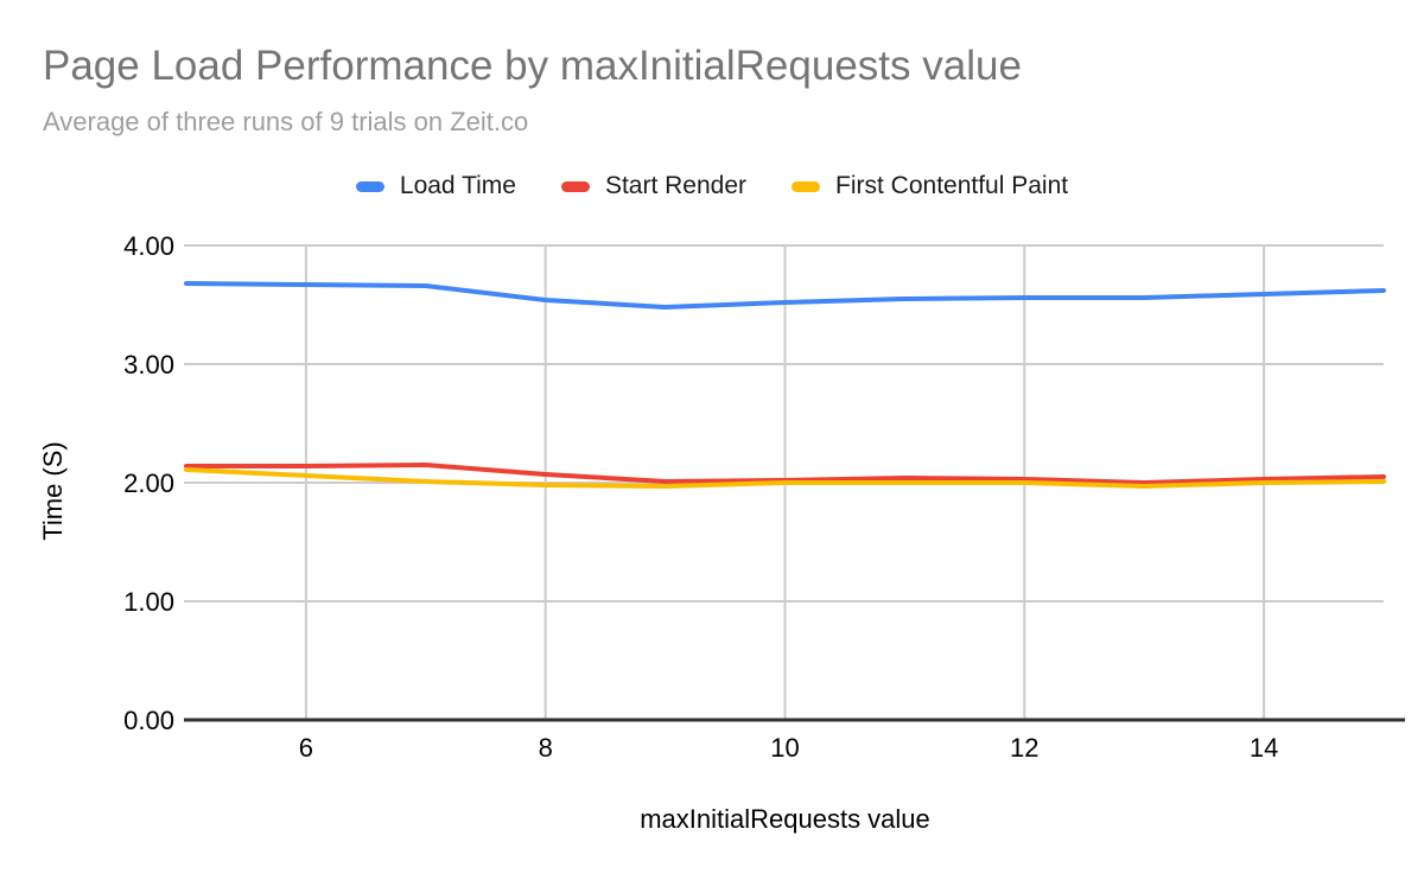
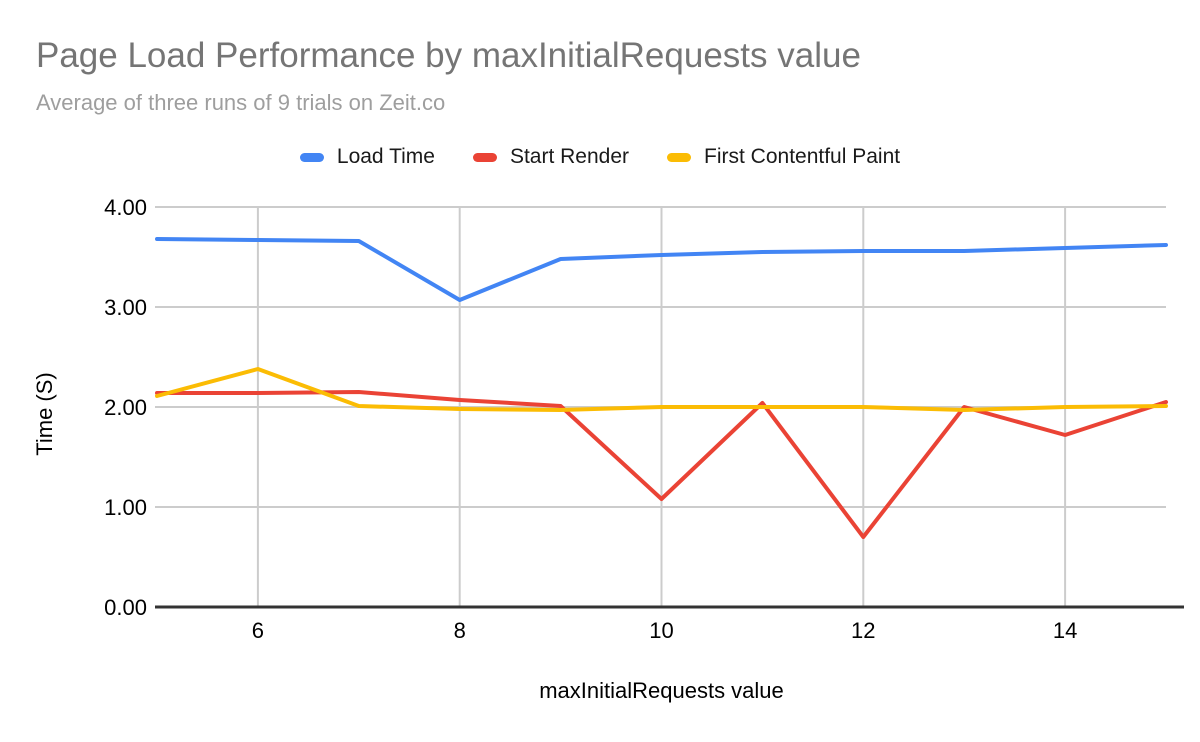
First Contentful Paint/6: 2.06 -> 2.38
Load Time/8: 3.54 -> 3.07
Start Render/10: 2.02 -> 1.08
Start Render/12: 2.03 -> 0.70
Start Render/14: 2.03 -> 1.72
